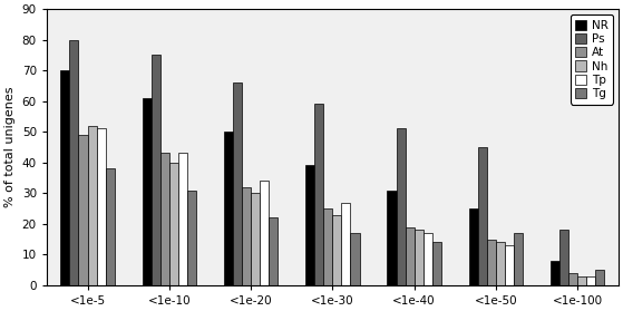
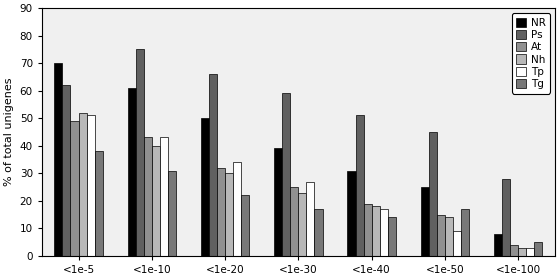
Ps/<1e-5: 80 -> 62
Tp/<1e-50: 13 -> 9
Ps/<1e-100: 18 -> 28
